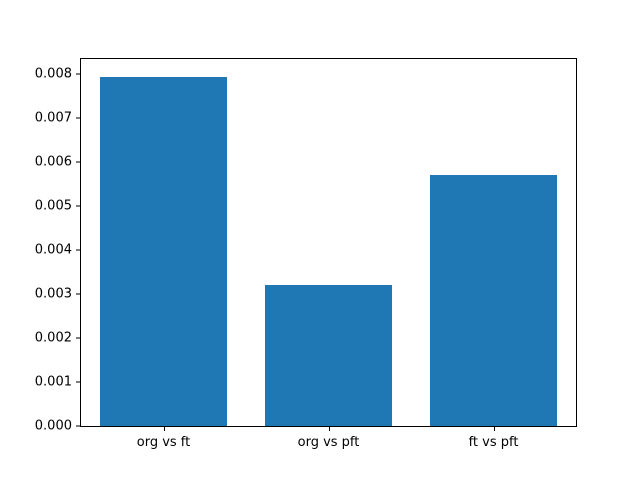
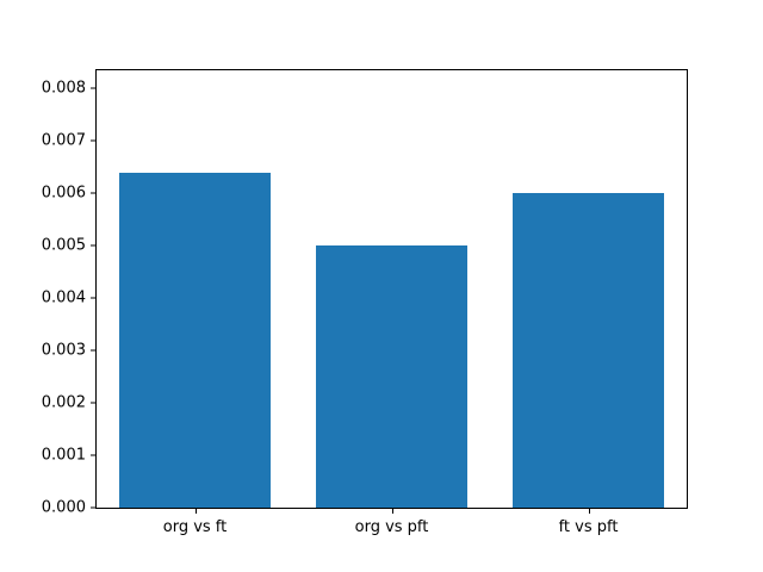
org vs ft: 0.0080 -> 0.0064
org vs pft: 0.0032 -> 0.0050
ft vs pft: 0.0057 -> 0.0060
